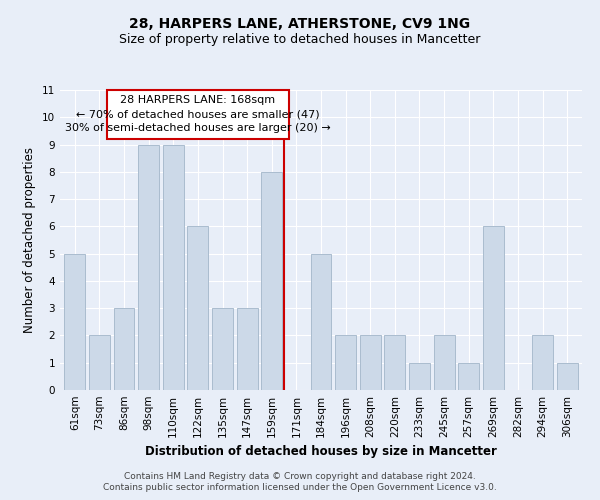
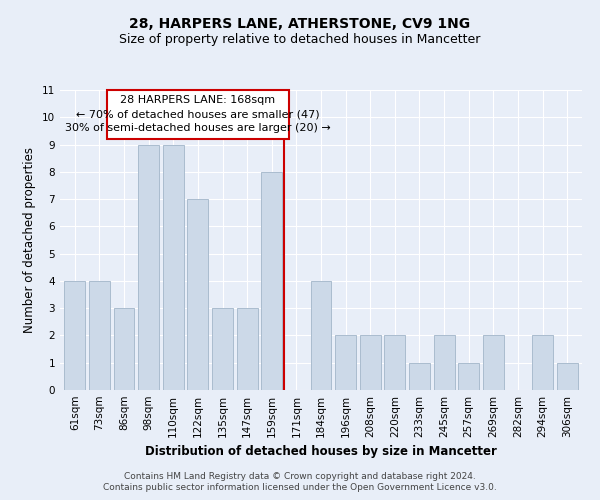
61sqm: 5 -> 4
73sqm: 2 -> 4
122sqm: 6 -> 7
184sqm: 5 -> 4
269sqm: 6 -> 2
